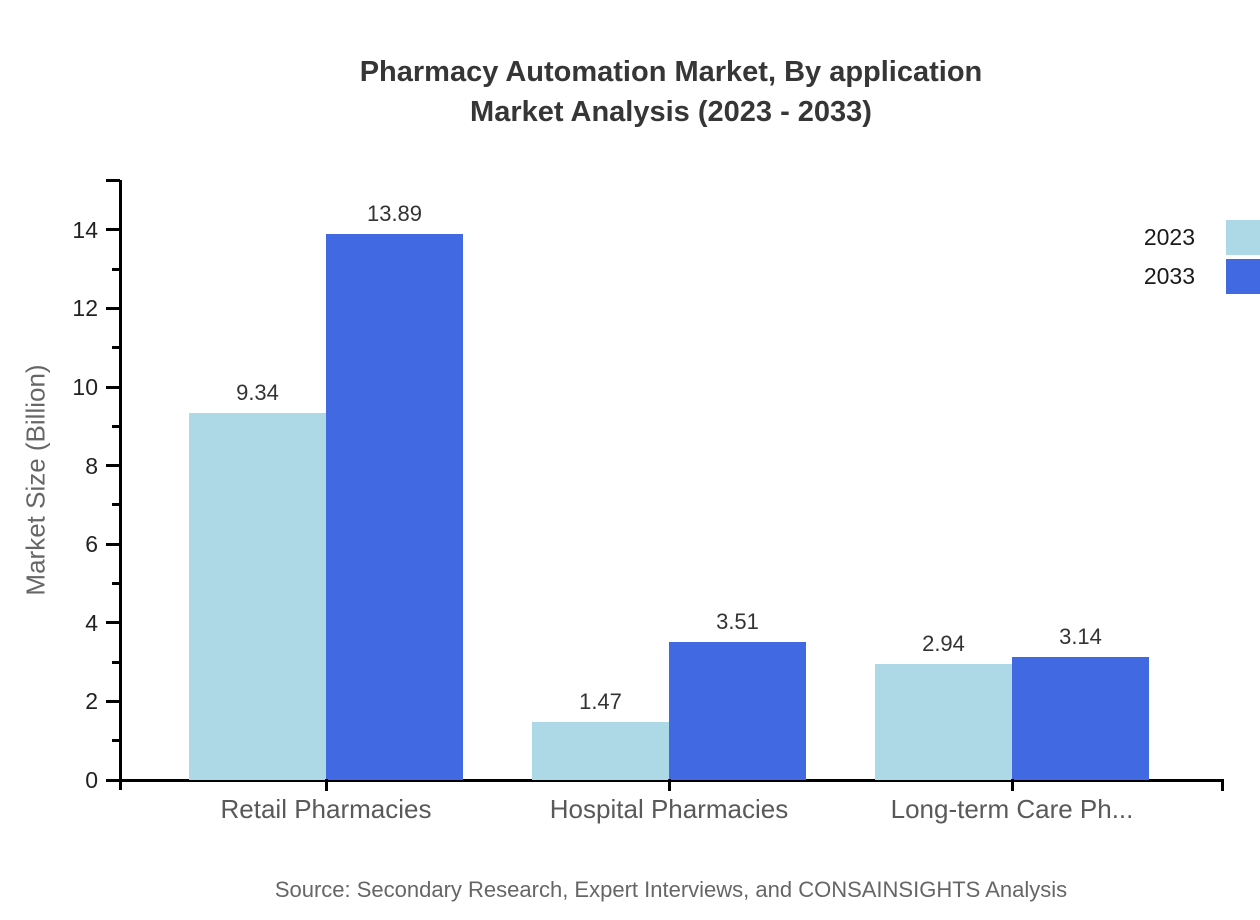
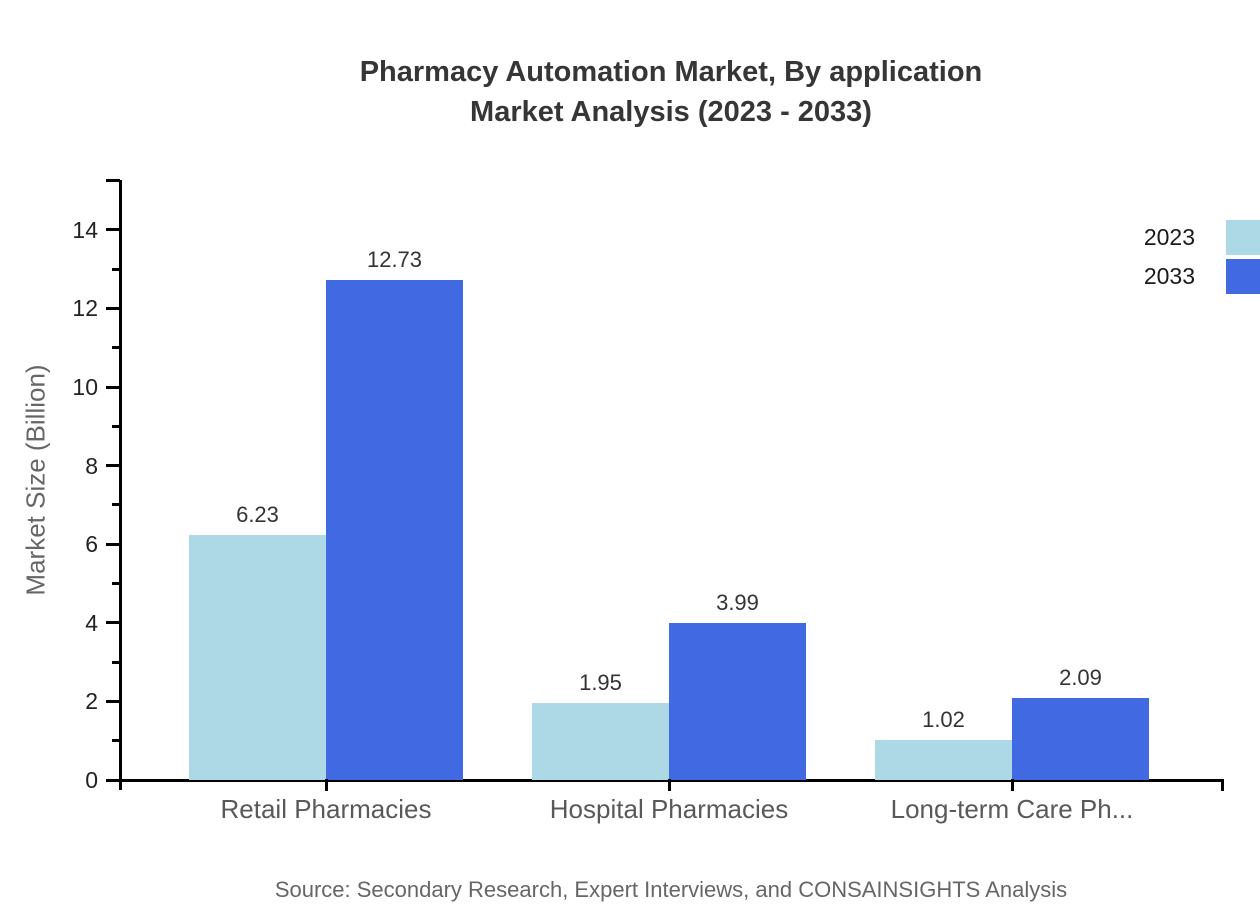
2023/Retail Pharmacies: 9.34 -> 6.23
2033/Retail Pharmacies: 13.89 -> 12.73
2023/Hospital Pharmacies: 1.47 -> 1.95
2033/Hospital Pharmacies: 3.51 -> 3.99
2023/Long-term Care Ph...: 2.94 -> 1.02
2033/Long-term Care Ph...: 3.14 -> 2.09
